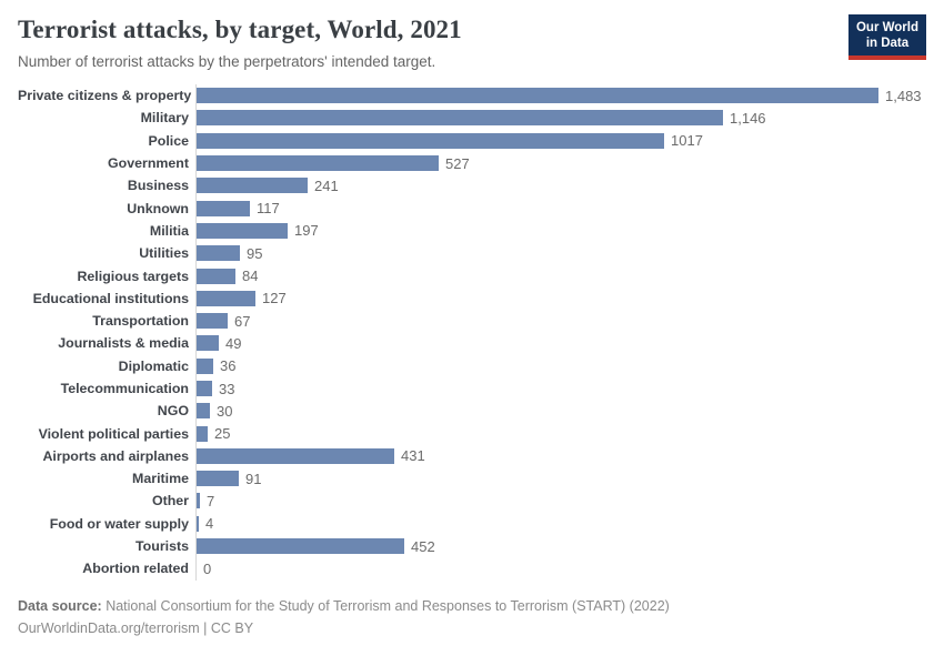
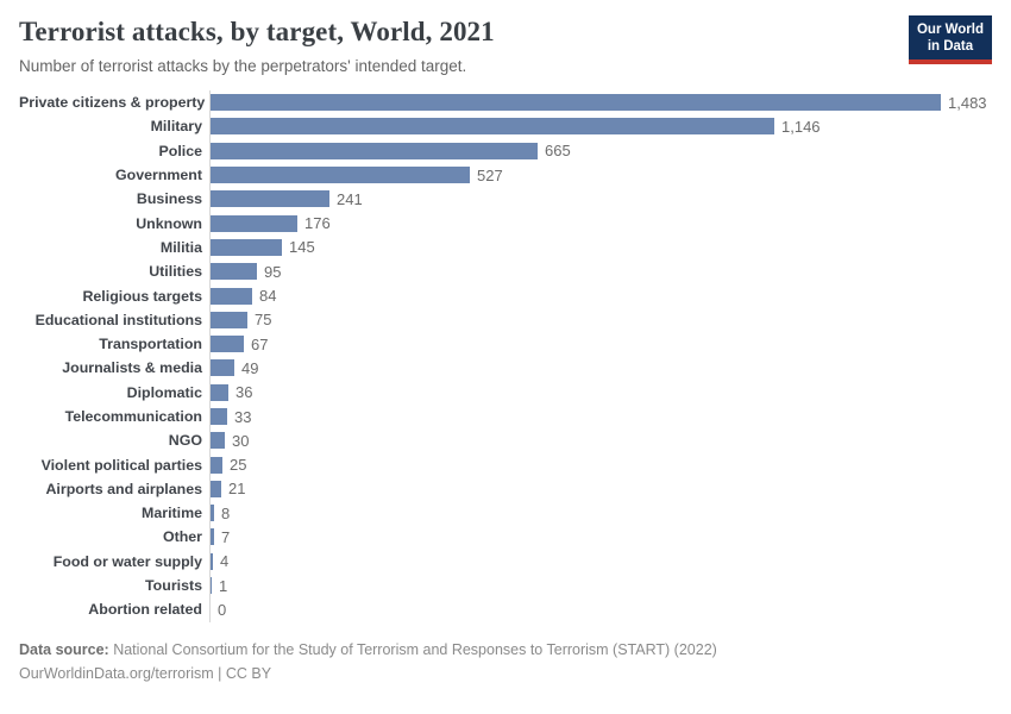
Police: 1017 -> 665
Unknown: 117 -> 176
Militia: 197 -> 145
Educational institutions: 127 -> 75
Airports and airplanes: 431 -> 21
Maritime: 91 -> 8
Tourists: 452 -> 1
